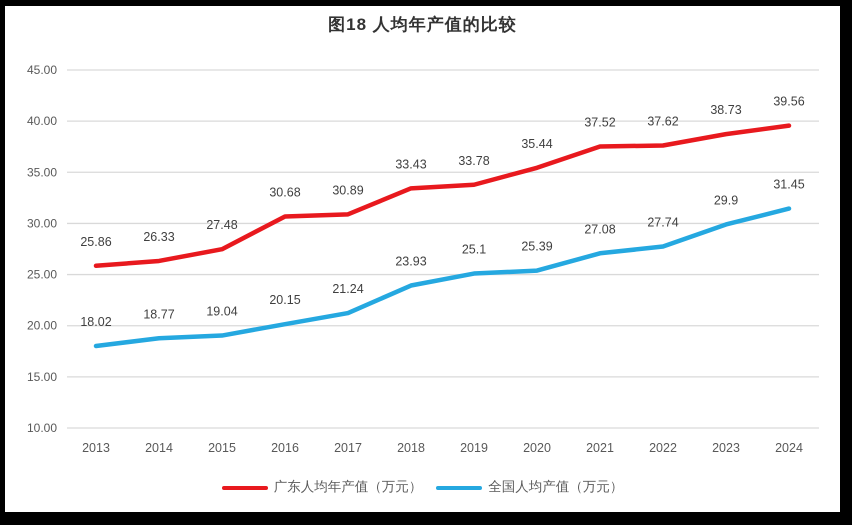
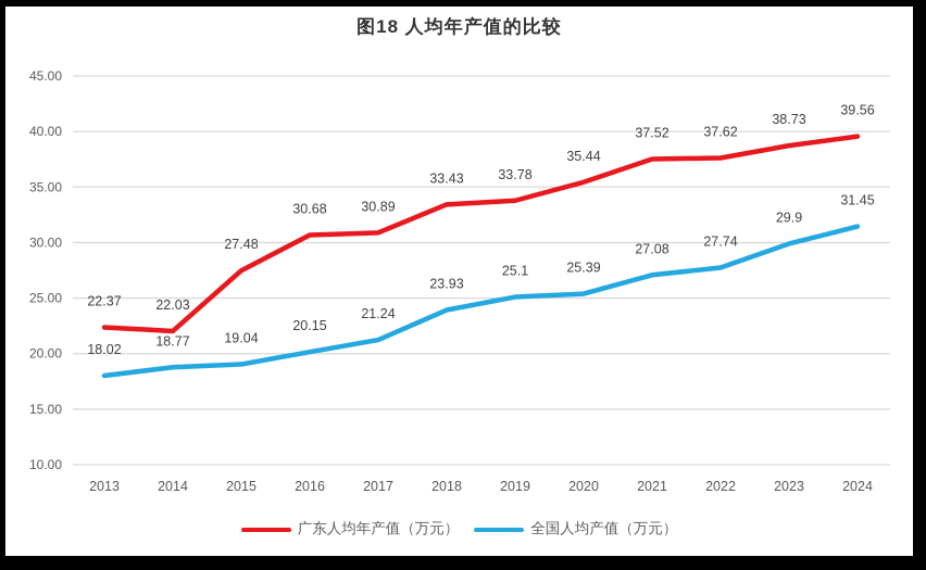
广东人均年产值（万元）/2013: 25.86 -> 22.37
广东人均年产值（万元）/2014: 26.33 -> 22.03
